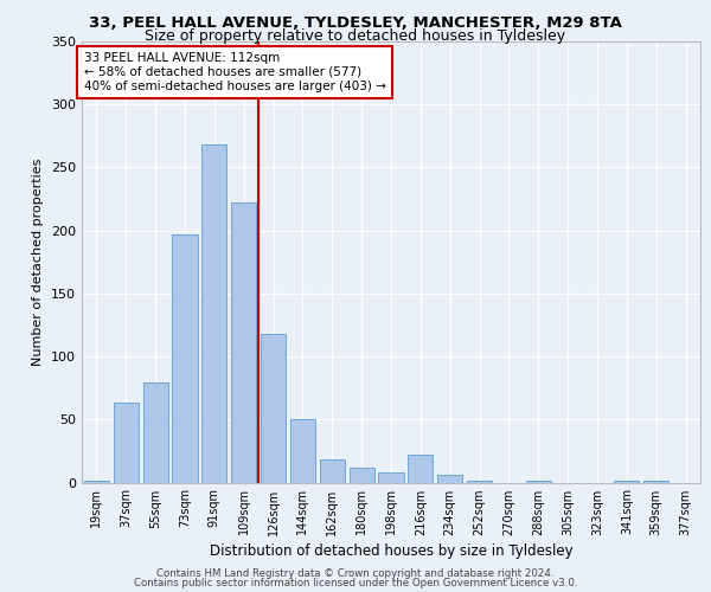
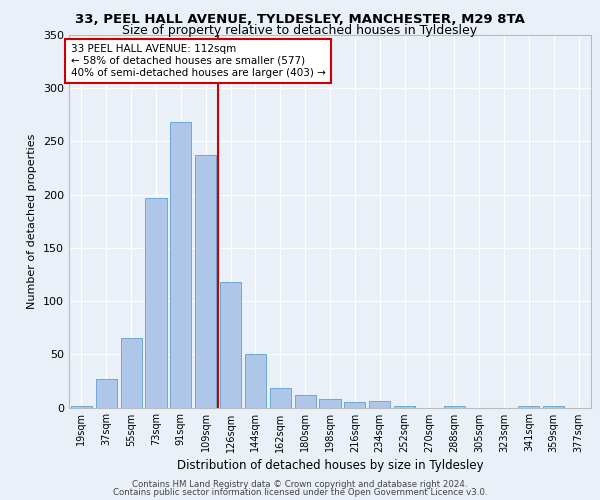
37sqm: 63 -> 27
55sqm: 79 -> 65
109sqm: 222 -> 237
216sqm: 22 -> 5
